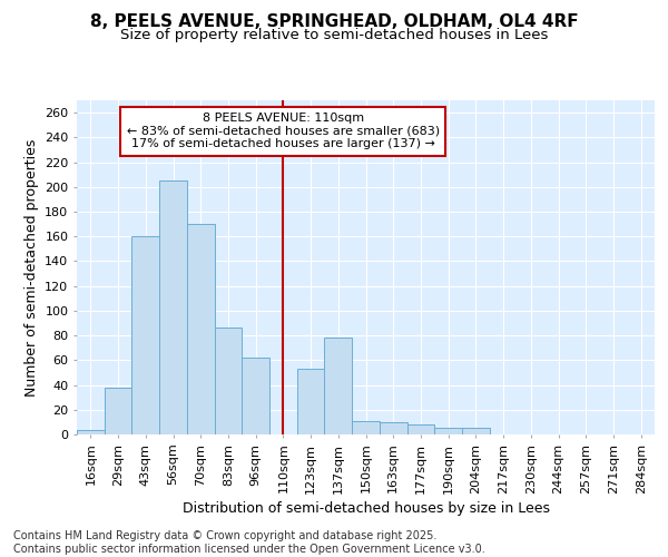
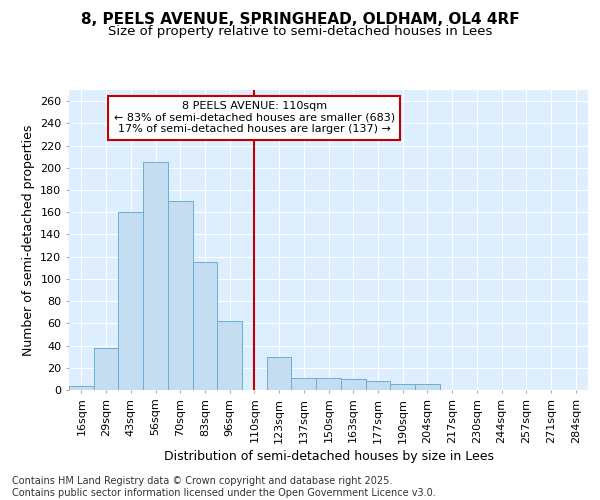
83sqm: 86 -> 115
123sqm: 53 -> 30
137sqm: 78 -> 11
